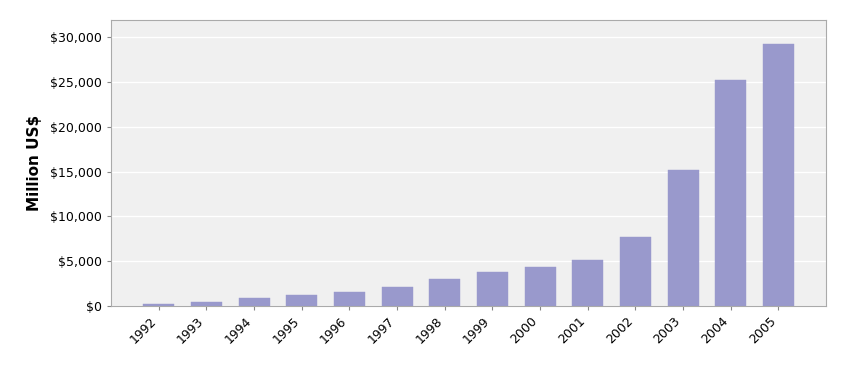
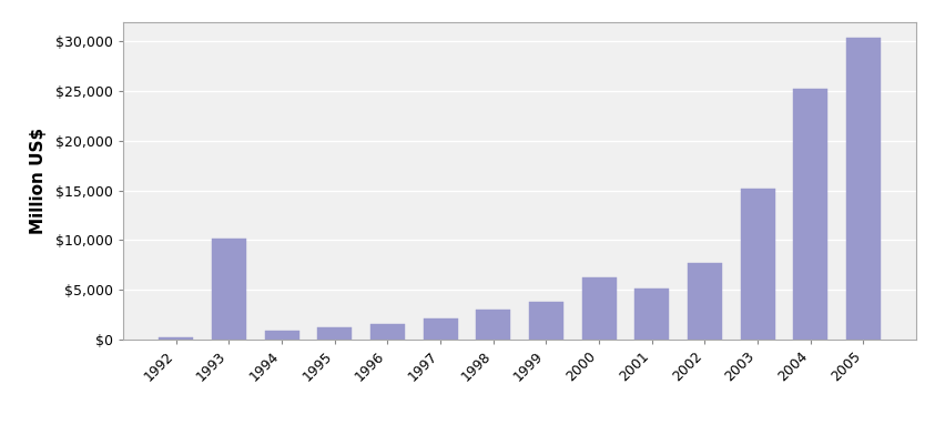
1993: $400 -> $10,200
2000: $4,300 -> $6,200
2005: $29,300 -> $30,400
